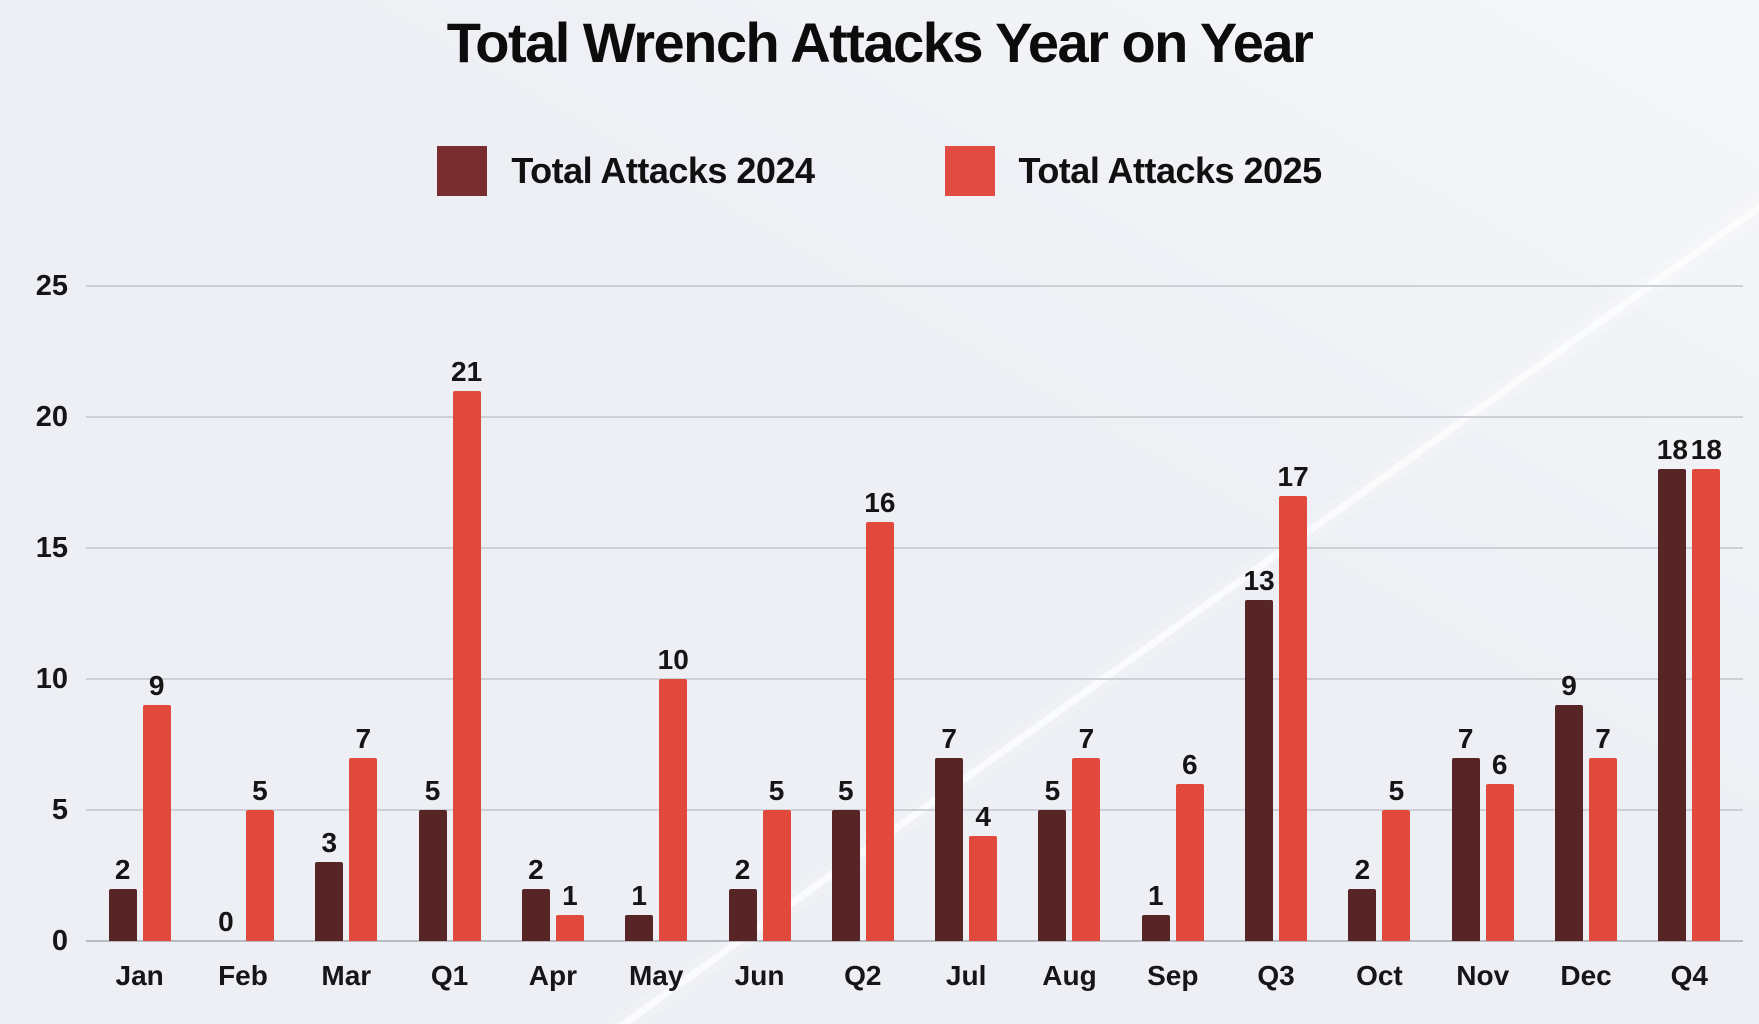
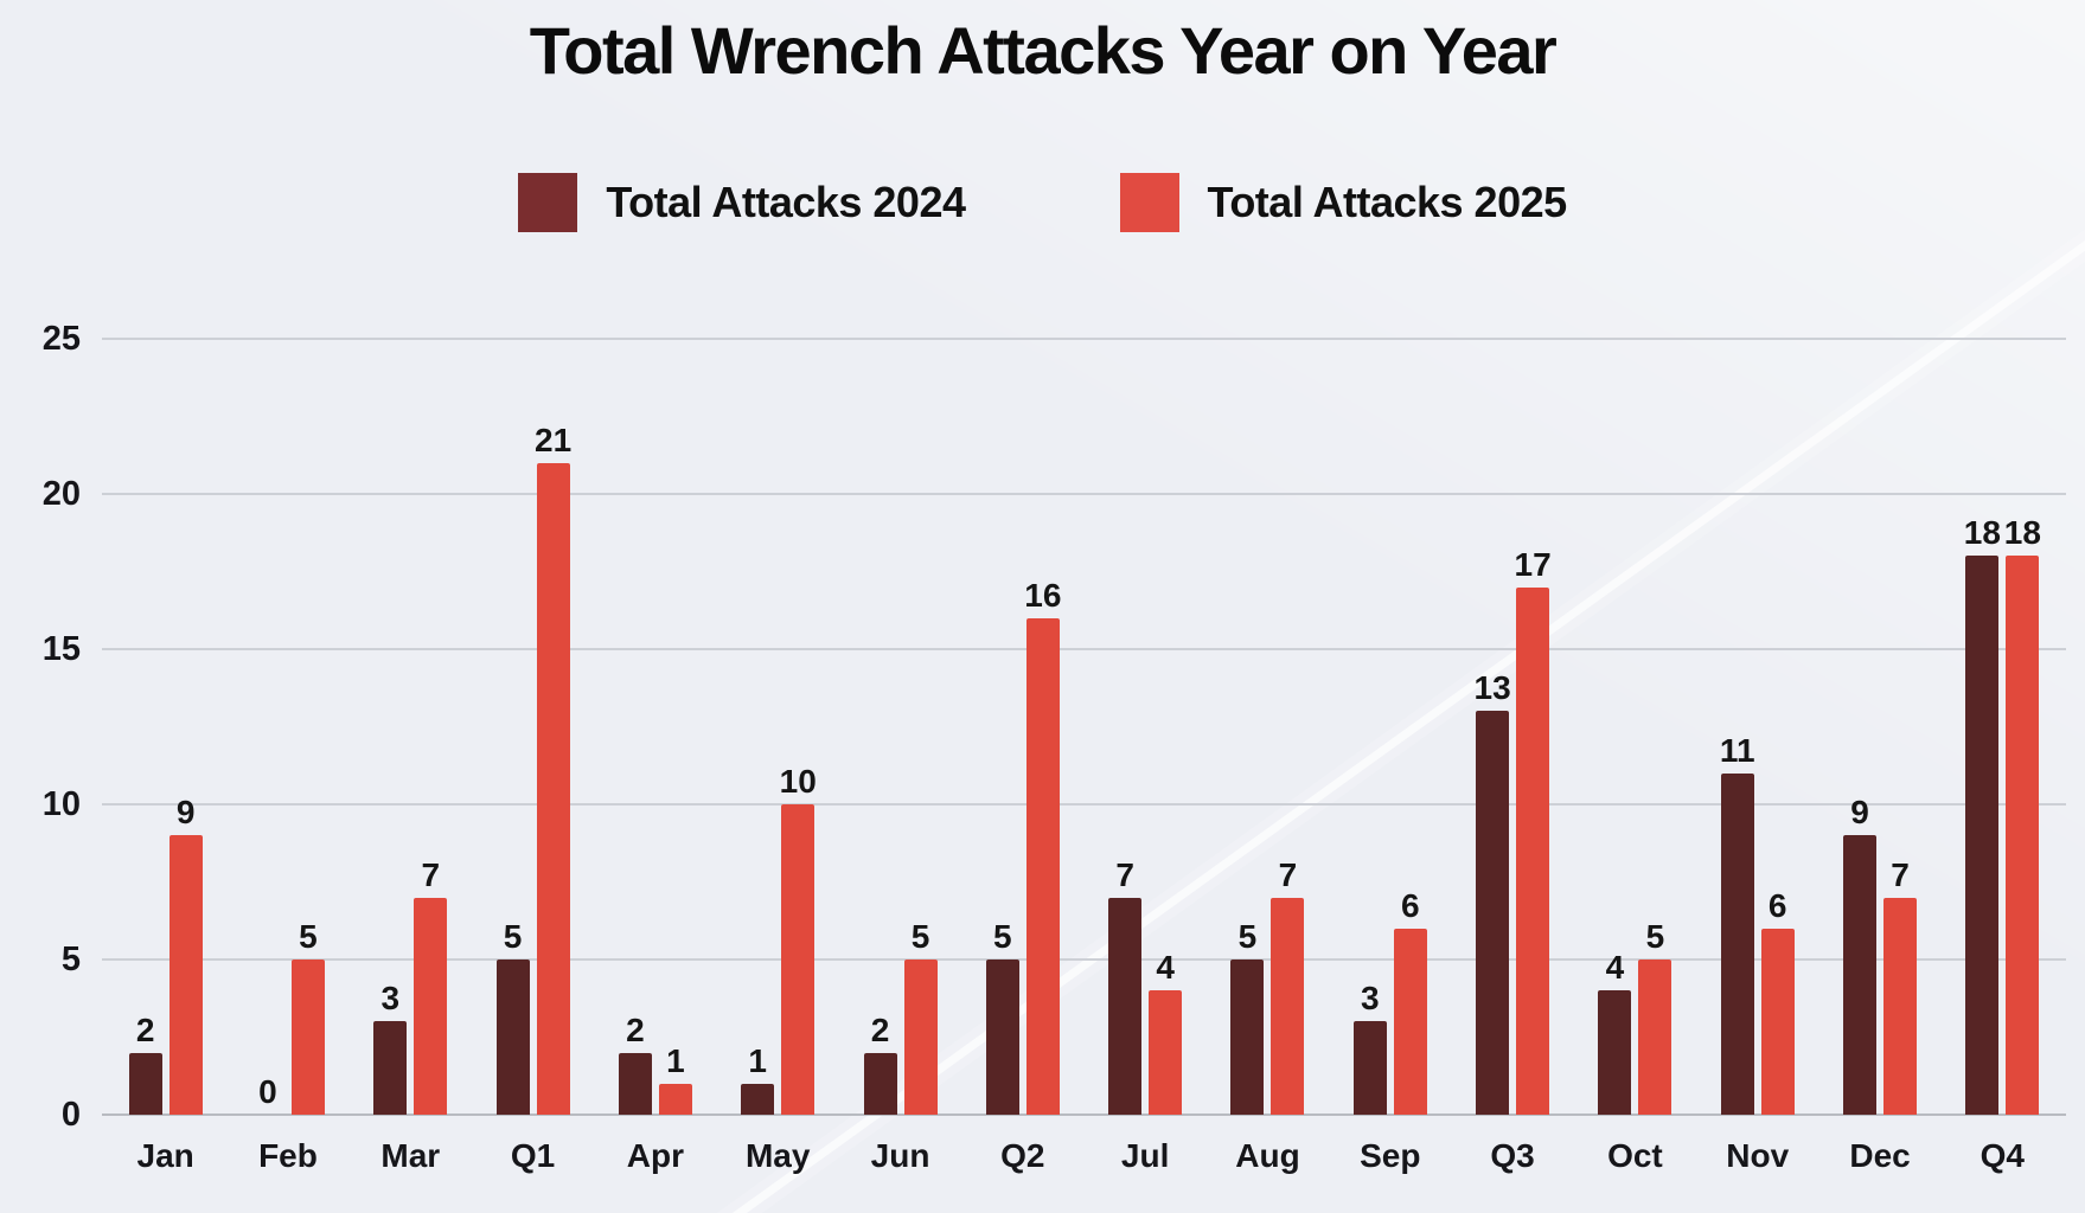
Total Attacks 2024/Sep: 1 -> 3
Total Attacks 2024/Oct: 2 -> 4
Total Attacks 2024/Nov: 7 -> 11
